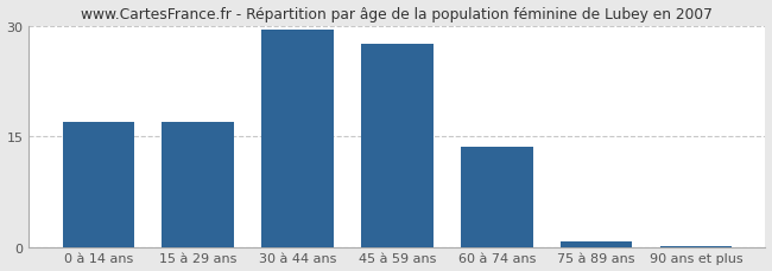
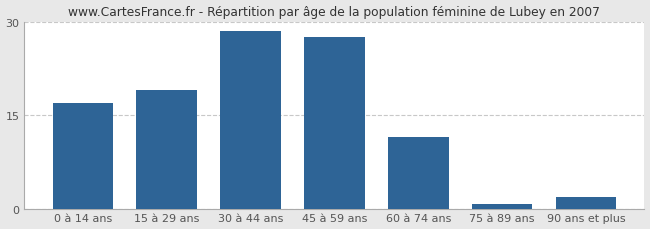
15 à 29 ans: 17.0 -> 19.0
30 à 44 ans: 29.5 -> 28.4
60 à 74 ans: 13.5 -> 11.4
90 ans et plus: 0.1 -> 1.8
